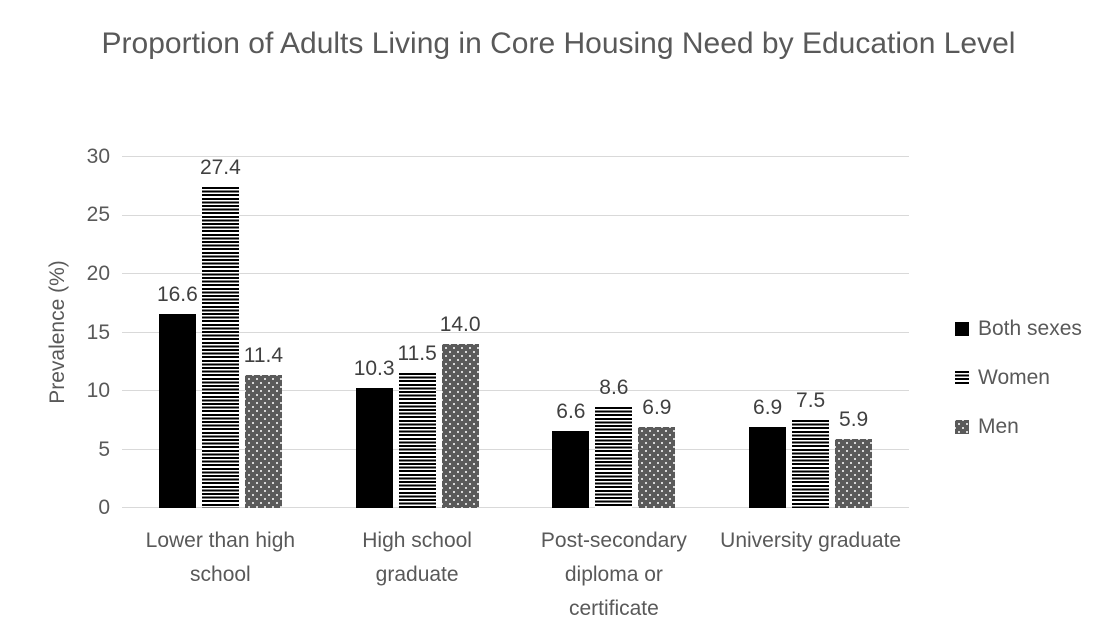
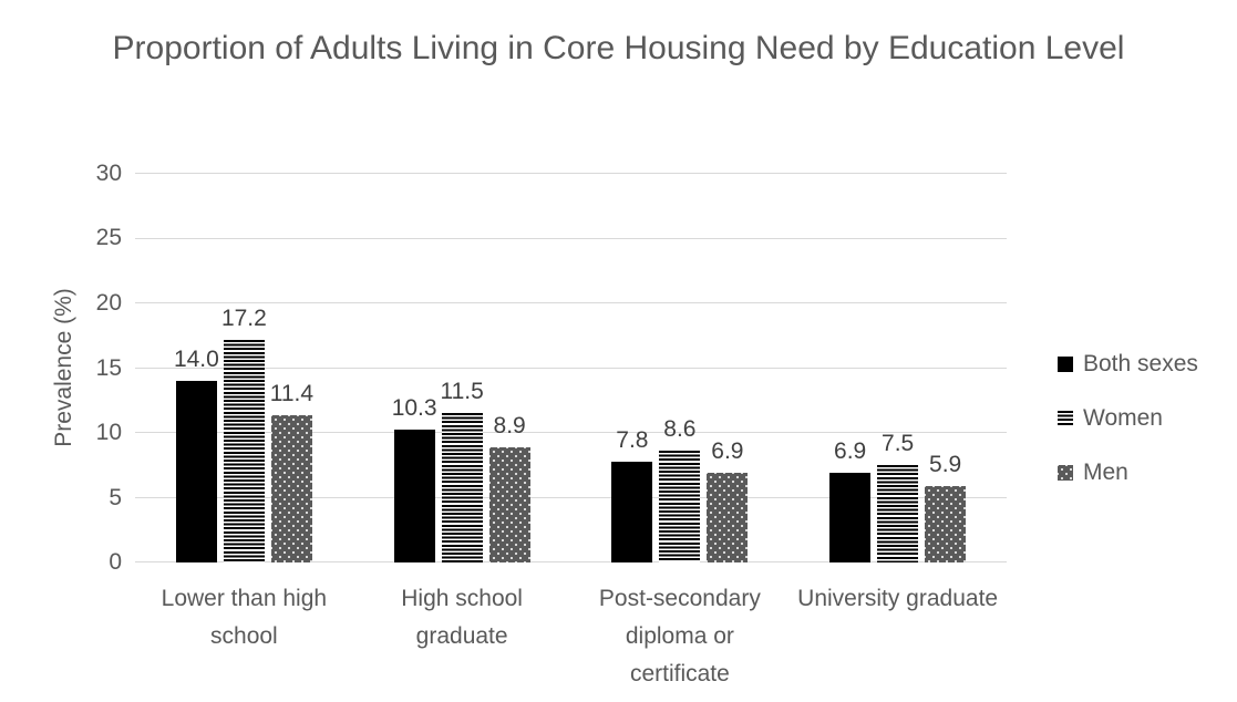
Both sexes/Lower than high school: 16.6 -> 14.0
Women/Lower than high school: 27.4 -> 17.2
Men/High school graduate: 14.0 -> 8.9
Both sexes/Post-secondary diploma or certificate: 6.6 -> 7.8
